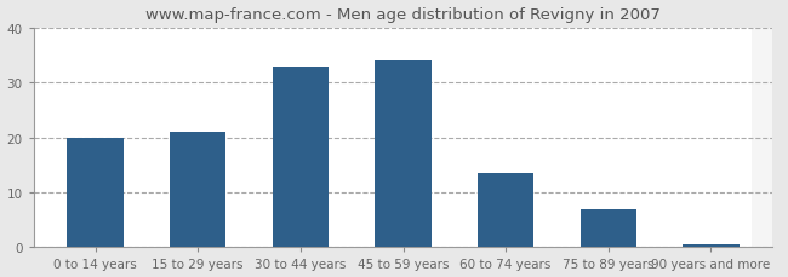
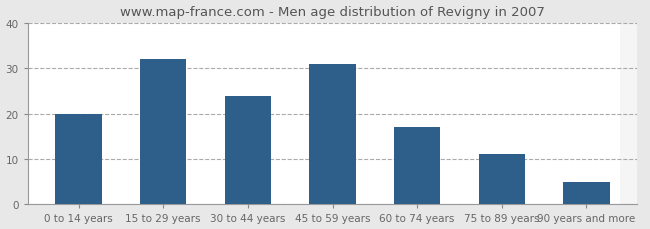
15 to 29 years: 21.0 -> 32.0
30 to 44 years: 33.0 -> 24.0
45 to 59 years: 34.0 -> 31.0
60 to 74 years: 13.5 -> 17.0
75 to 89 years: 7.0 -> 11.0
90 years and more: 0.5 -> 5.0
